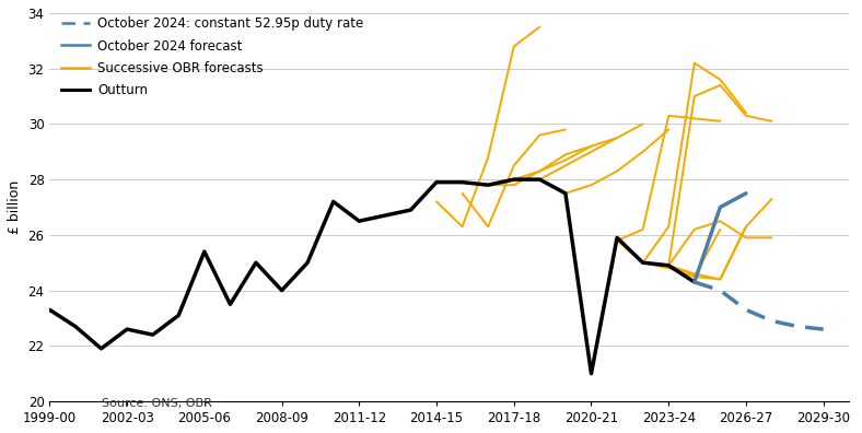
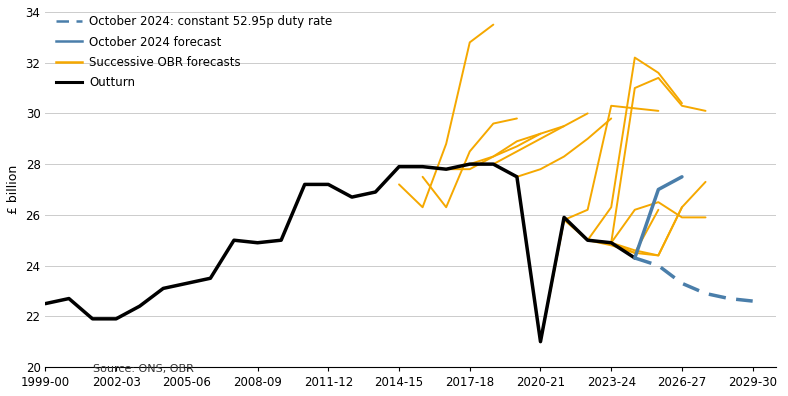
Outturn/1999-00: 23.3 -> 22.5
Outturn/2002-03: 22.6 -> 21.9
Outturn/2005-06: 25.4 -> 23.3
Outturn/2008-09: 24.0 -> 24.9
Outturn/2011-12: 26.5 -> 27.2
